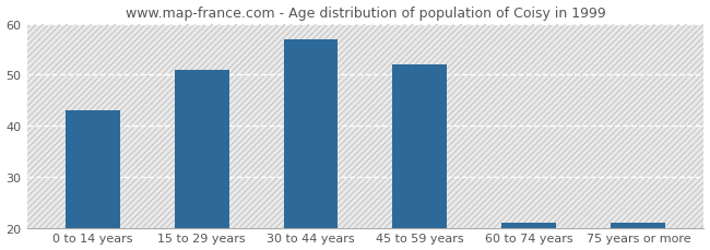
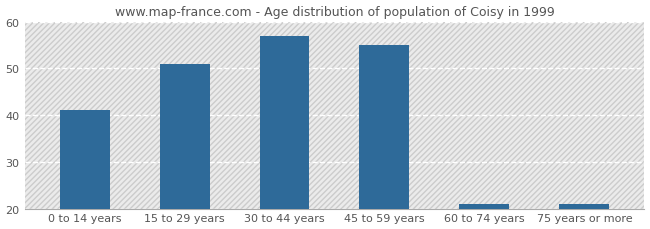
0 to 14 years: 43 -> 41
45 to 59 years: 52 -> 55
